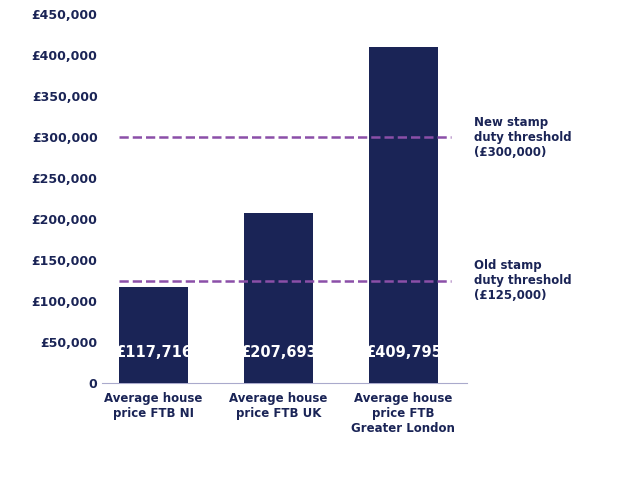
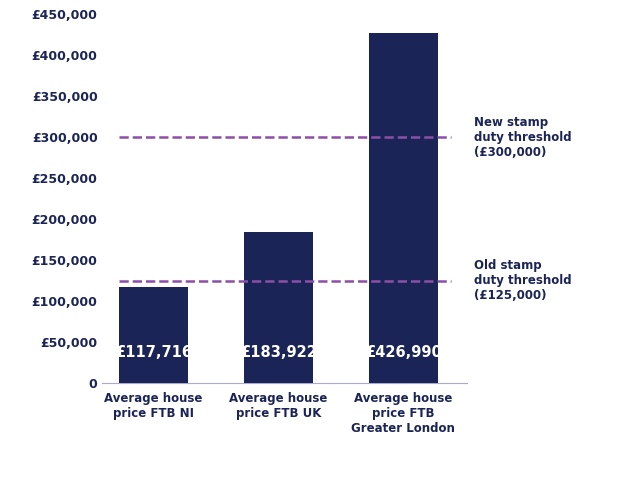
Average house price FTB UK: £207,693 -> £183,922
Average house price FTB Greater London: £409,795 -> £426,990
